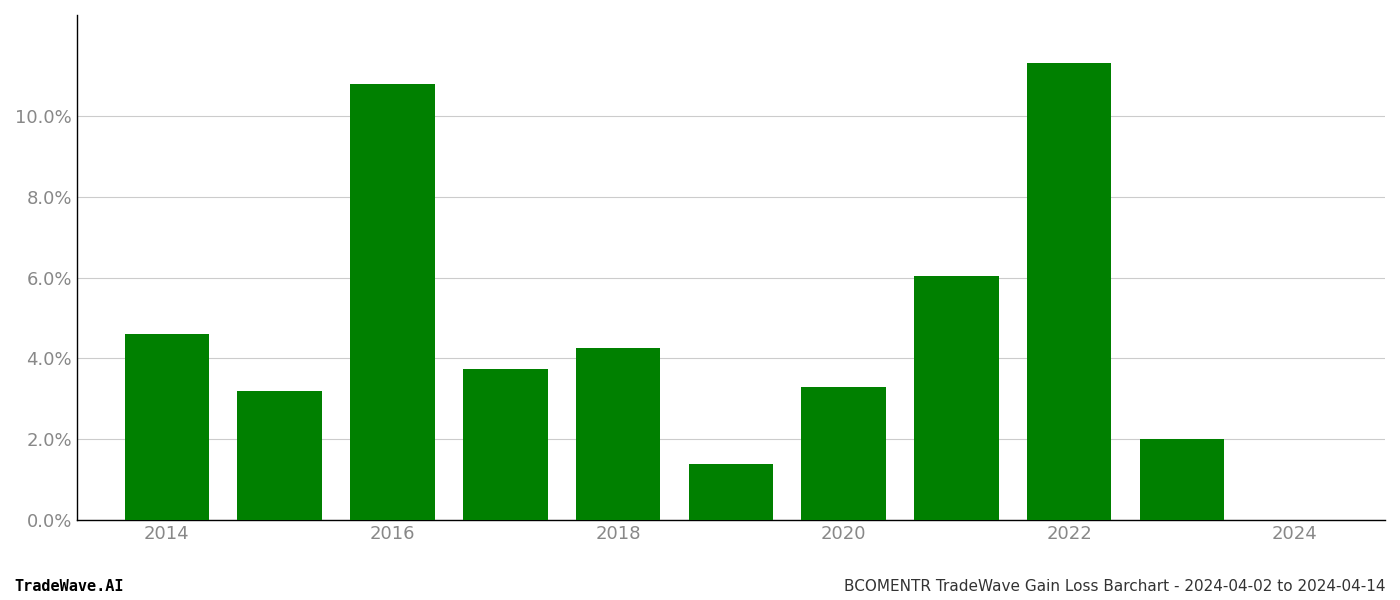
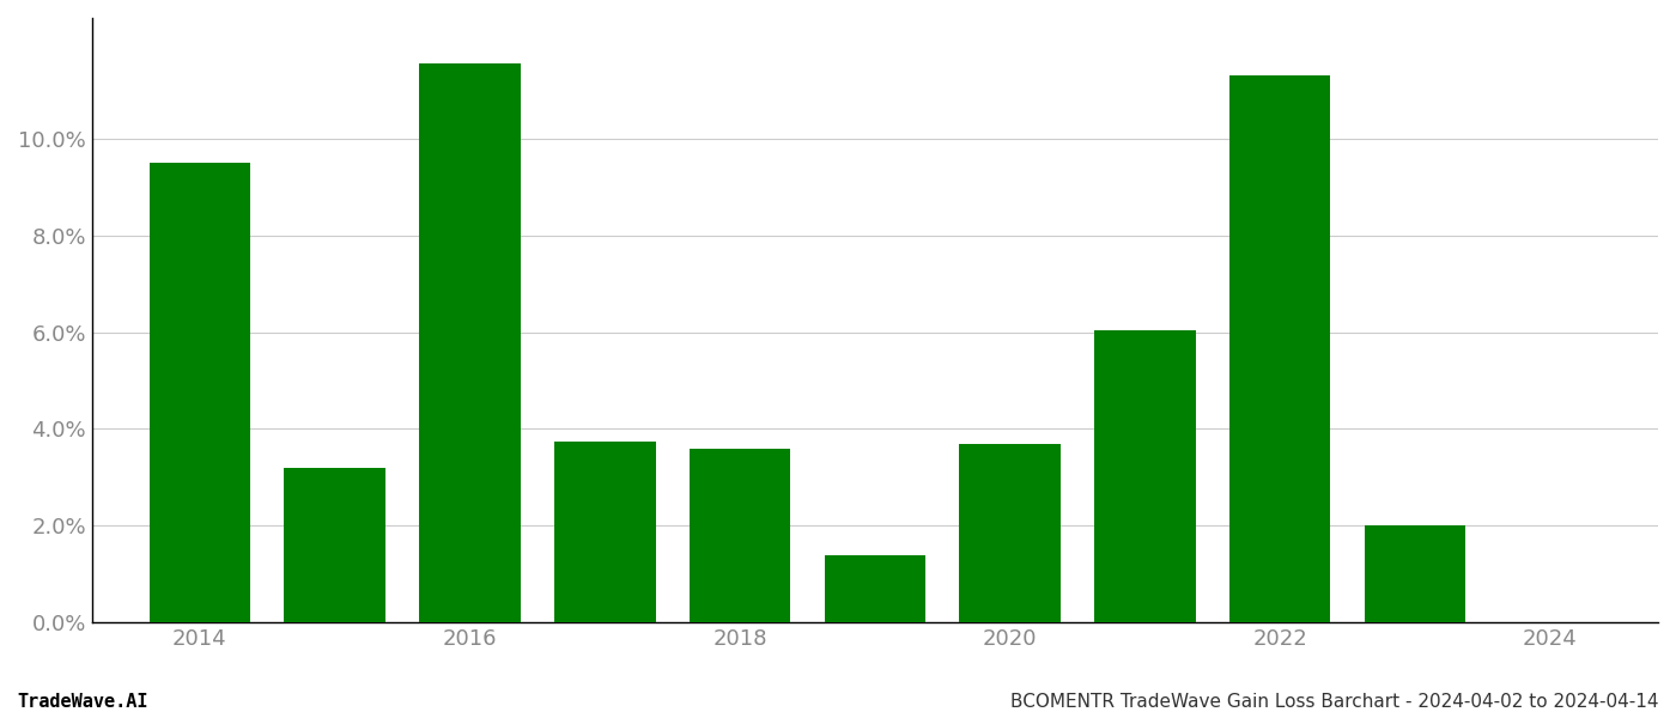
2014: 4.60% -> 9.50%
2016: 10.80% -> 11.55%
2018: 4.25% -> 3.60%
2020: 3.30% -> 3.70%
